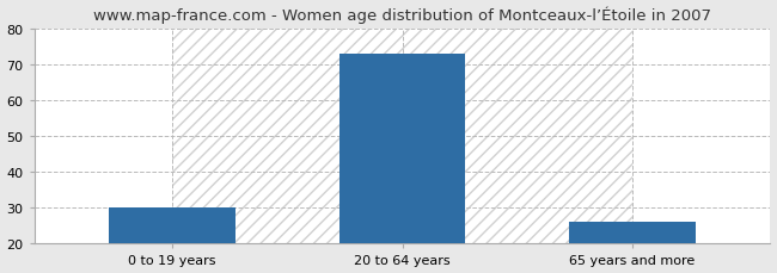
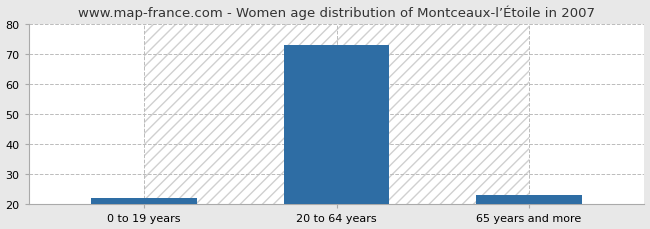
0 to 19 years: 30 -> 22
65 years and more: 26 -> 23
